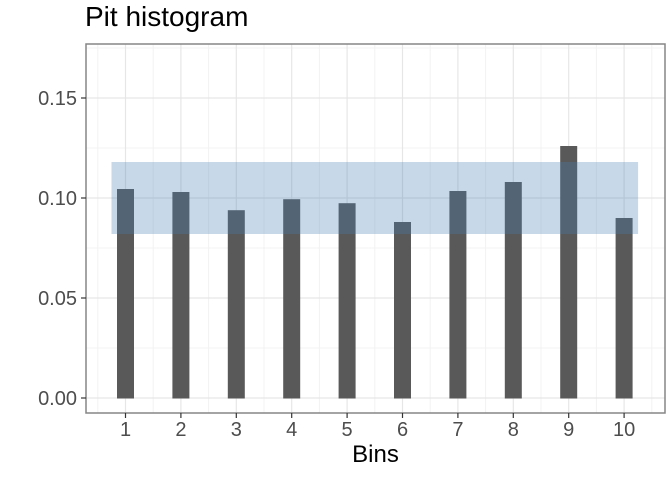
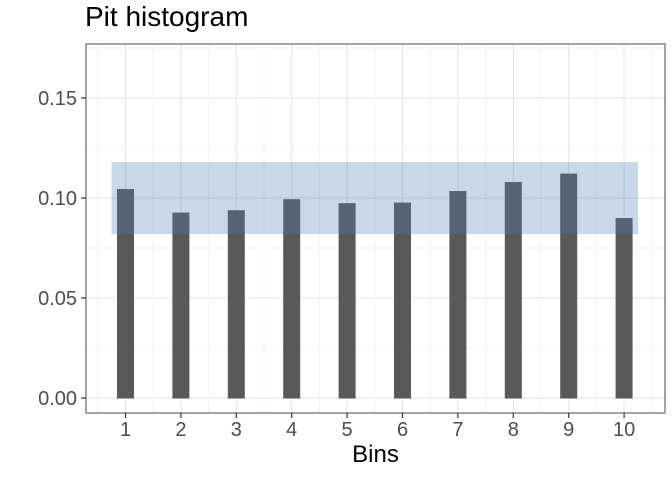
2: 0.103 -> 0.093
6: 0.088 -> 0.098
9: 0.126 -> 0.112
